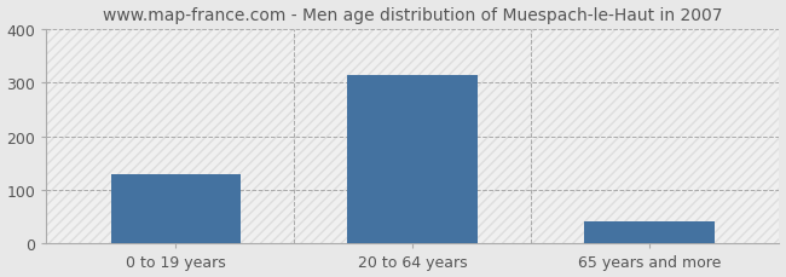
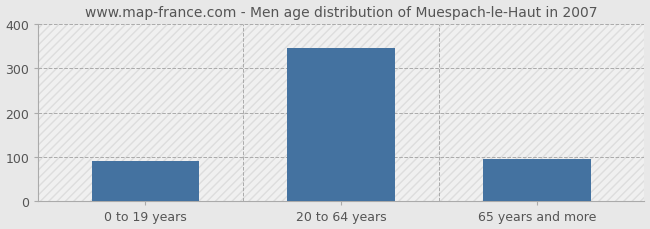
0 to 19 years: 130 -> 90
20 to 64 years: 315 -> 345
65 years and more: 42 -> 95
